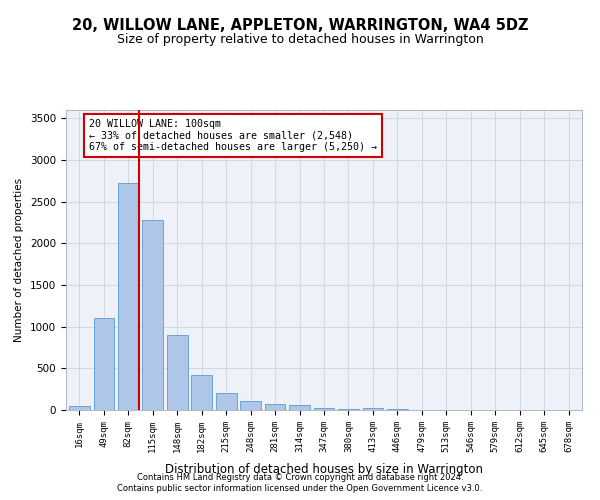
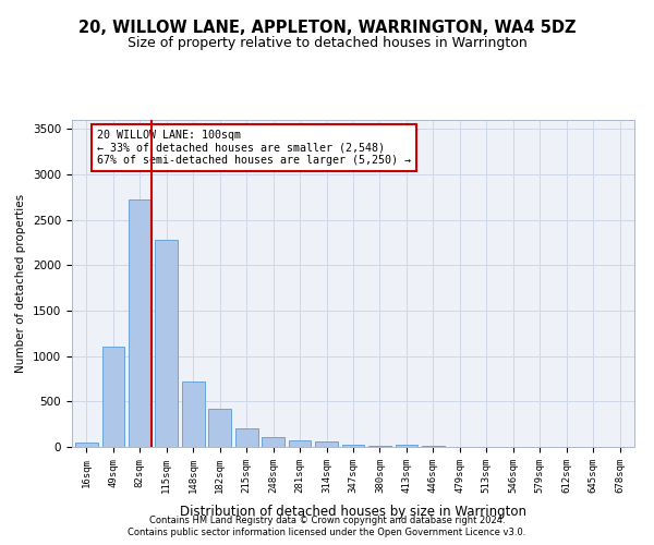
148sqm: 900 -> 720
